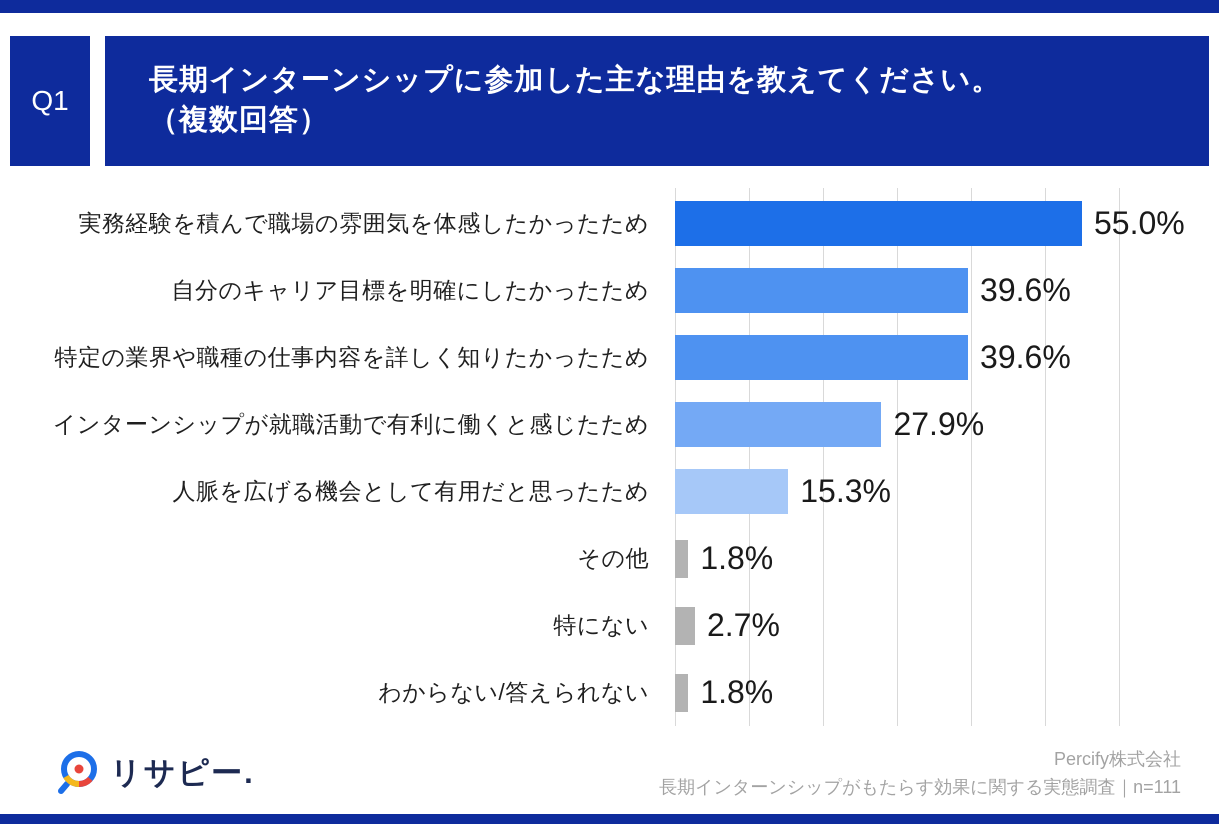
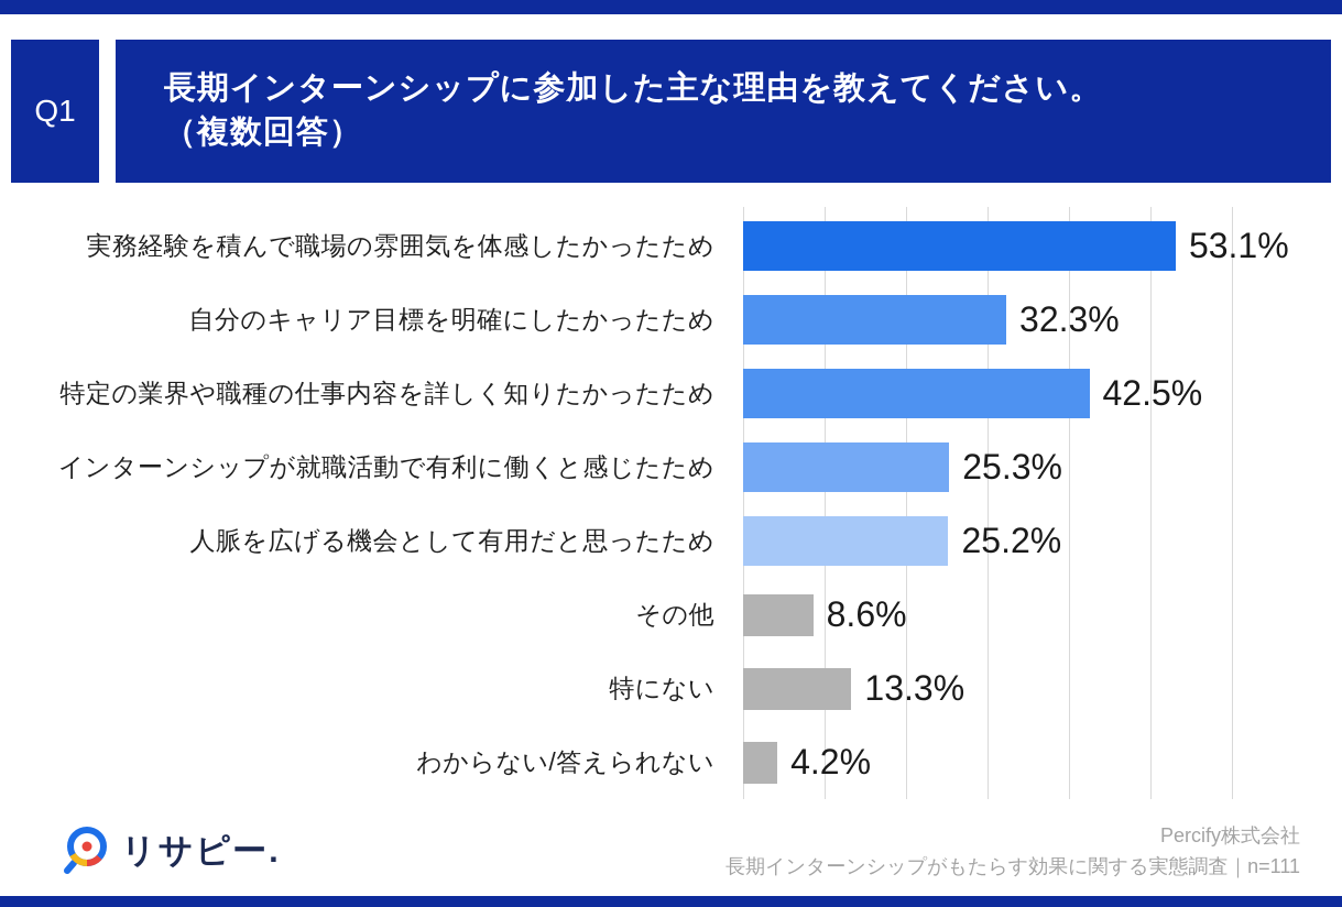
実務経験を積んで職場の雰囲気を体感したかったため: 55.0% -> 53.1%
自分のキャリア目標を明確にしたかったため: 39.6% -> 32.3%
特定の業界や職種の仕事内容を詳しく知りたかったため: 39.6% -> 42.5%
インターンシップが就職活動で有利に働くと感じたため: 27.9% -> 25.3%
人脈を広げる機会として有用だと思ったため: 15.3% -> 25.2%
その他: 1.8% -> 8.6%
特にない: 2.7% -> 13.3%
わからない/答えられない: 1.8% -> 4.2%
